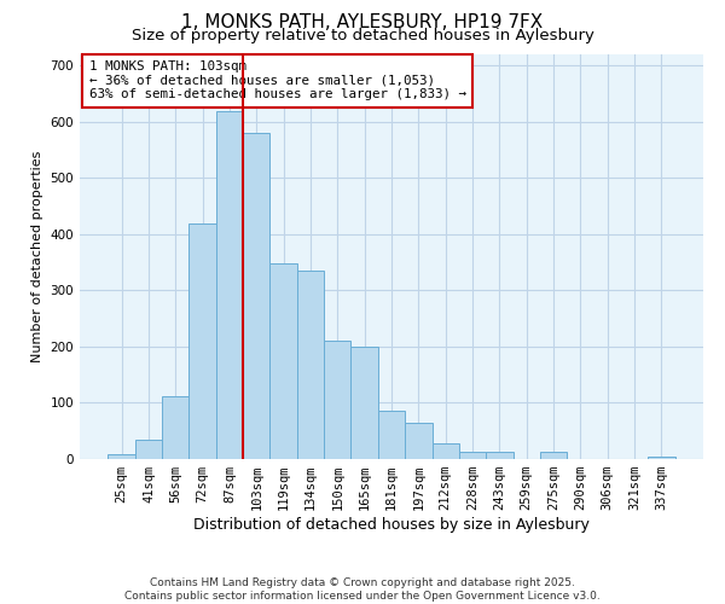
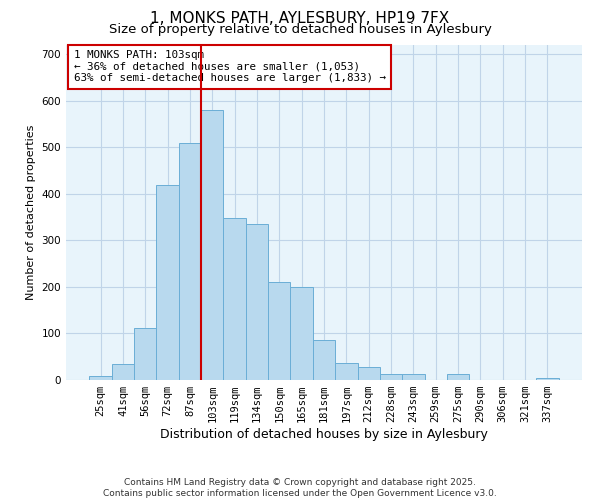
87sqm: 620 -> 510
197sqm: 65 -> 37
